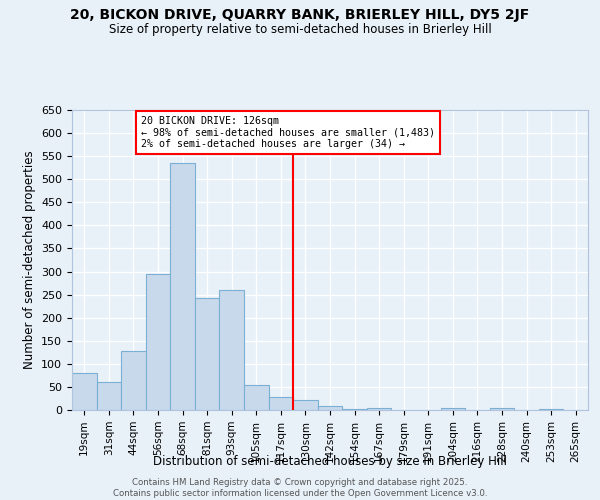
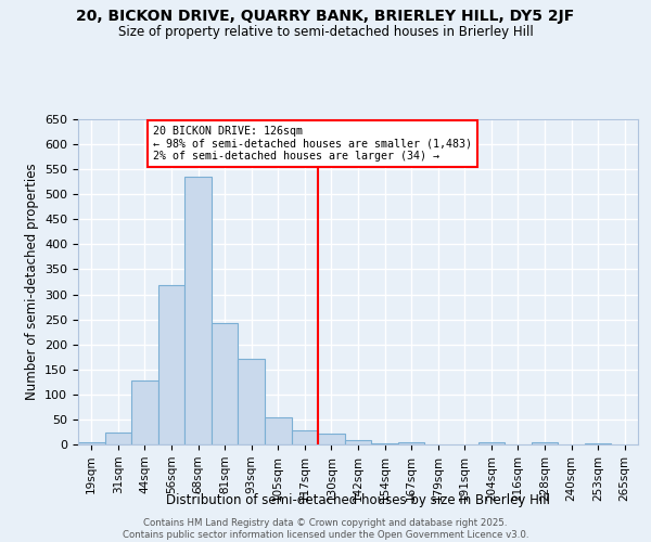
19sqm: 80 -> 5
31sqm: 60 -> 23
56sqm: 295 -> 318
93sqm: 260 -> 172
